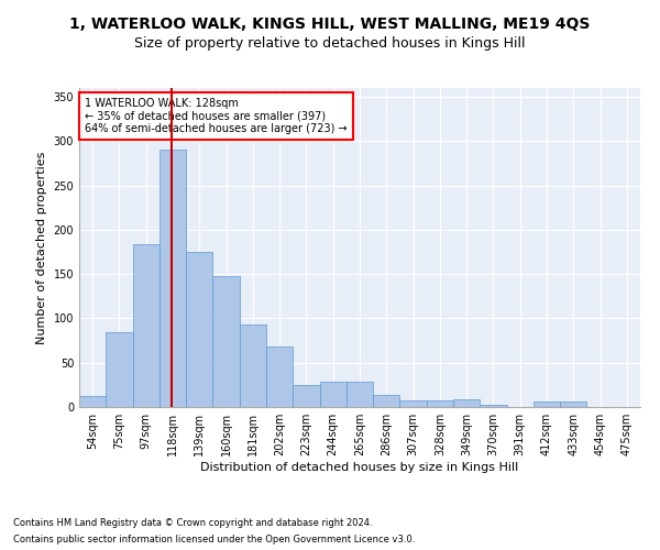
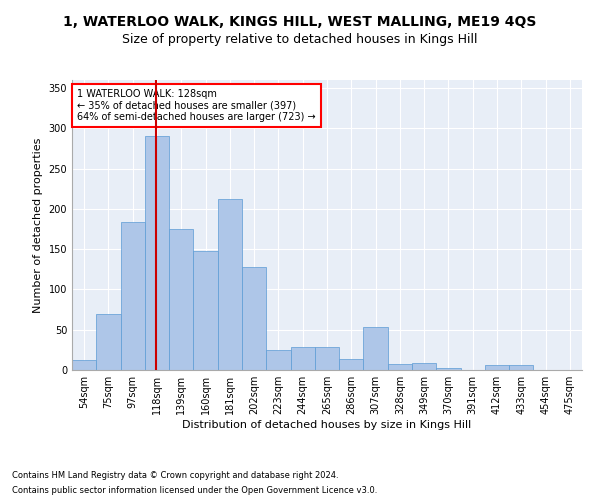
75sqm: 85 -> 70
181sqm: 93 -> 212
202sqm: 68 -> 128
307sqm: 7 -> 54
